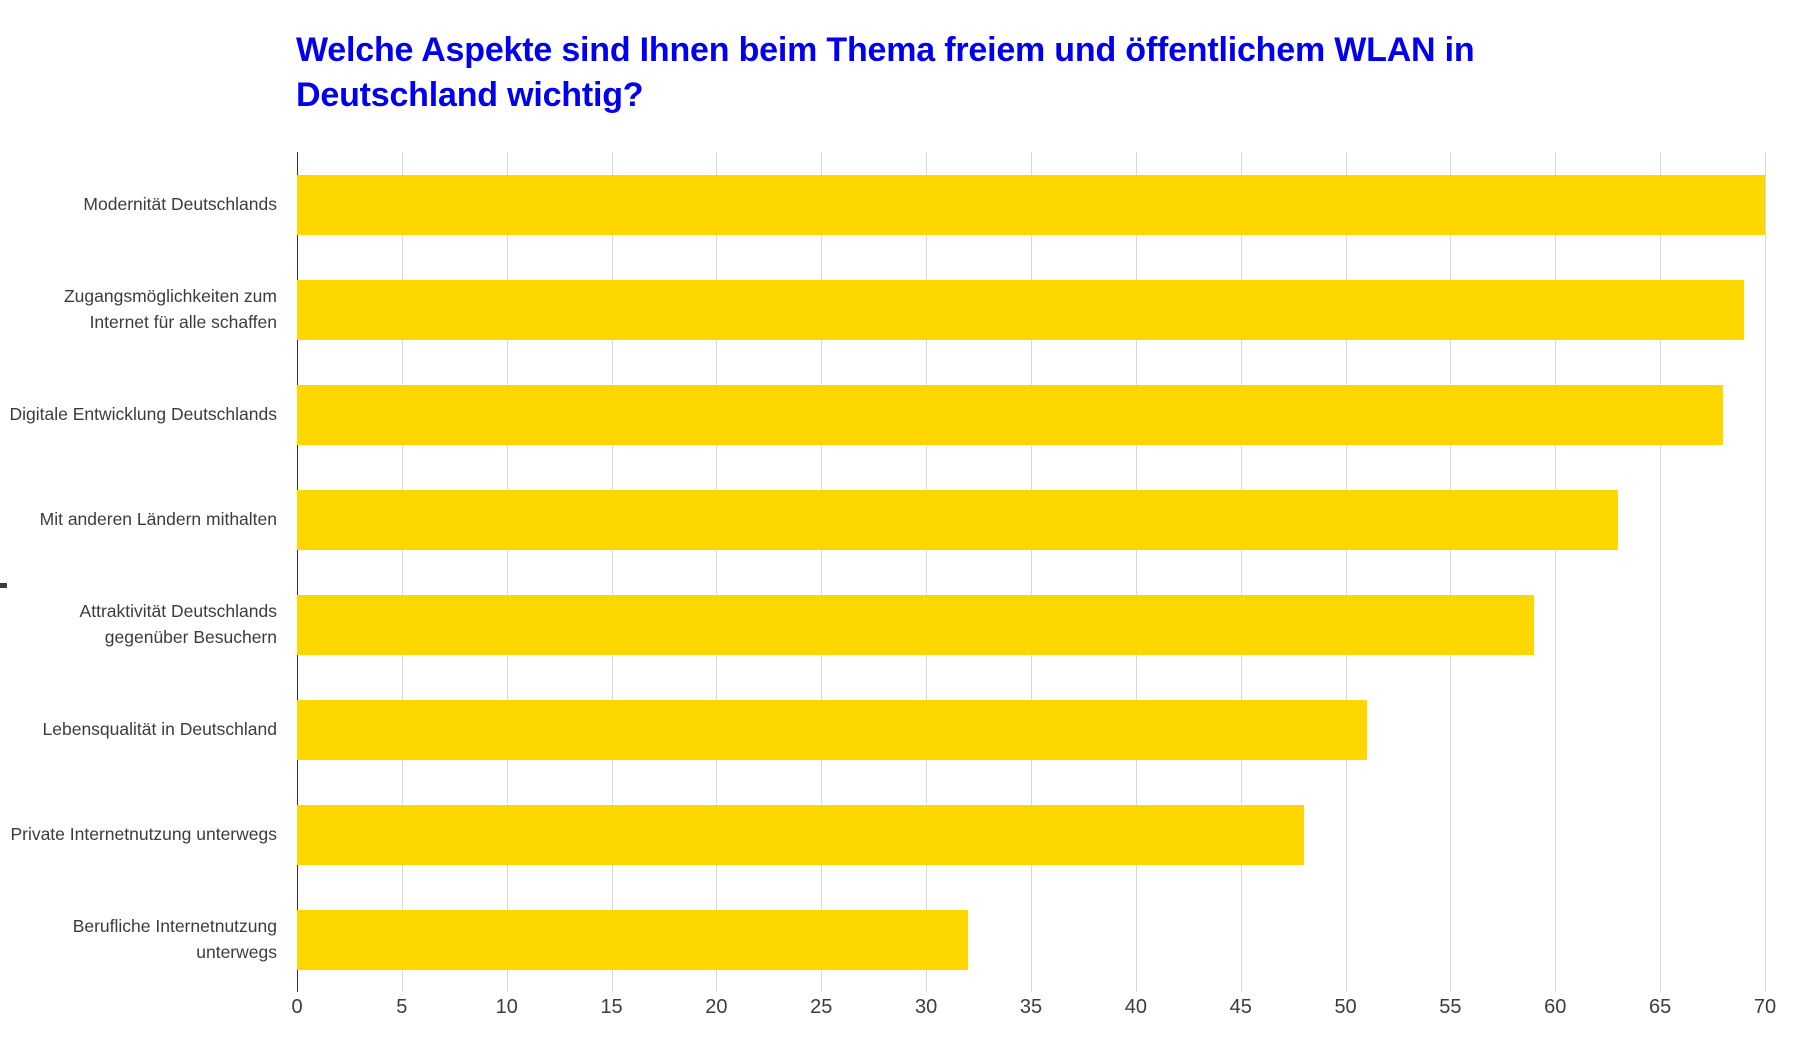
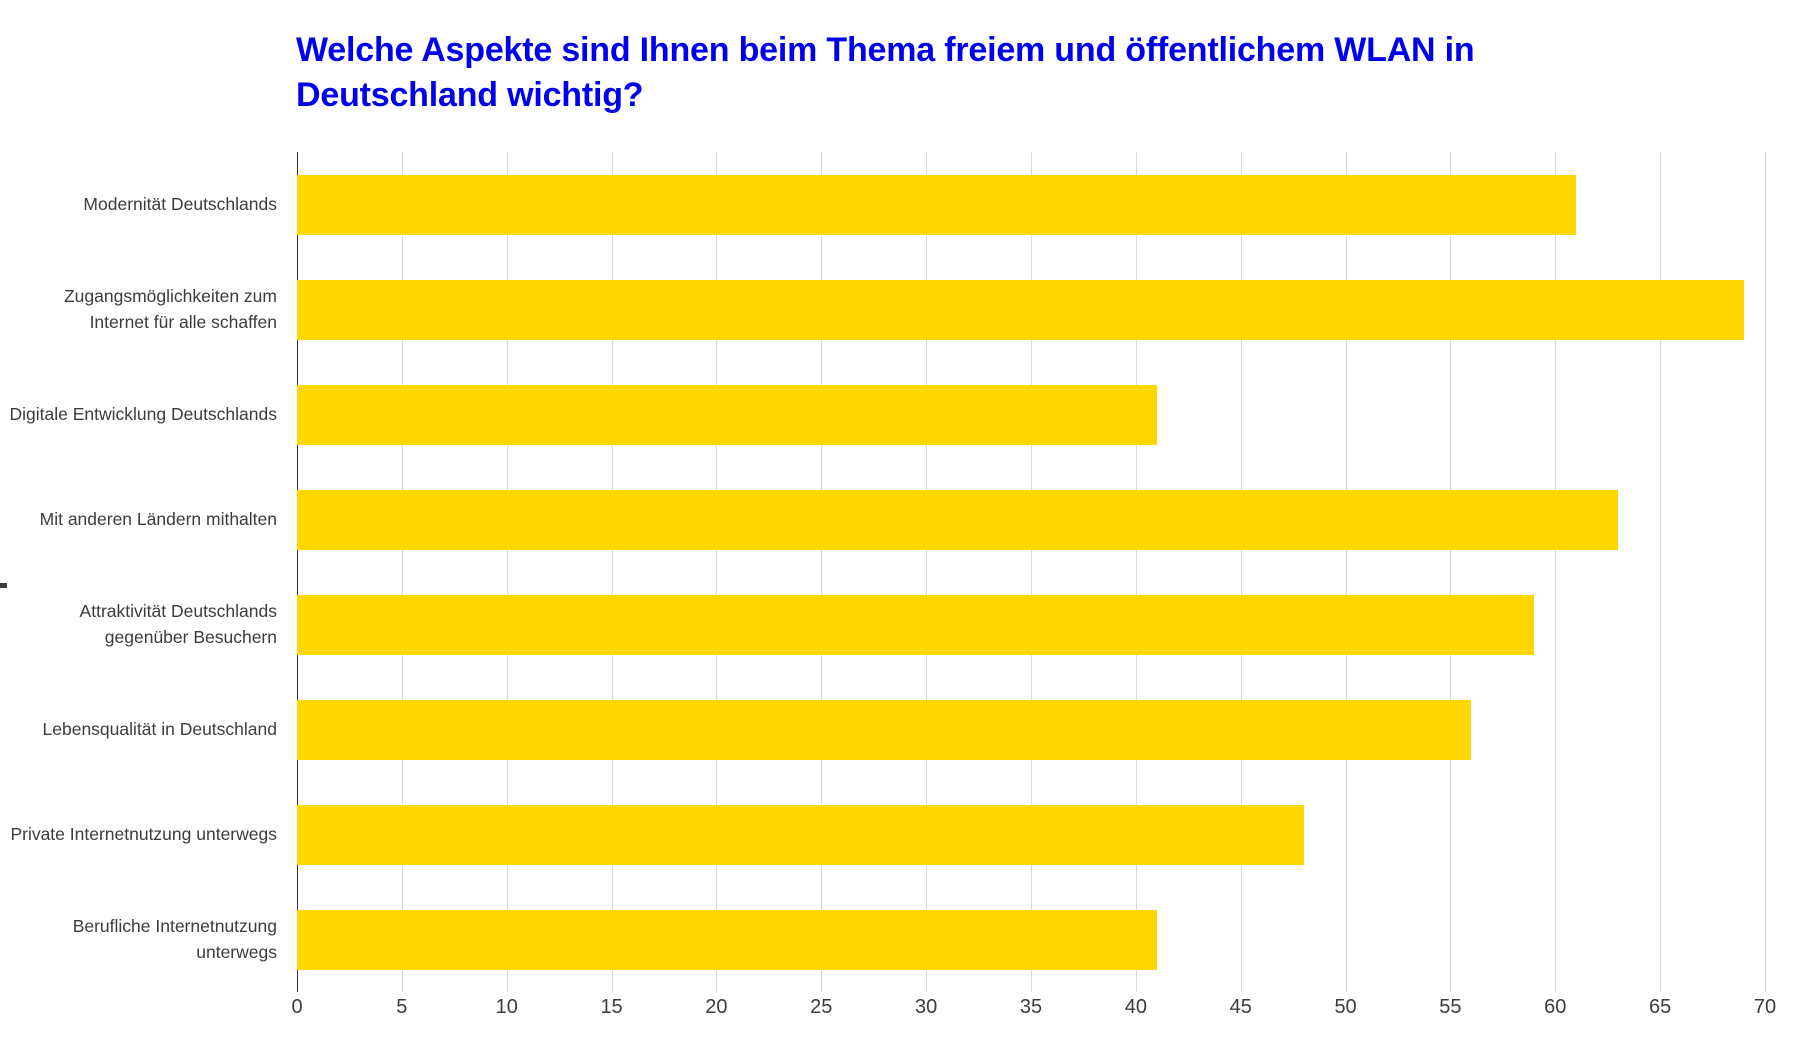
Modernität Deutschlands: 70 -> 61
Digitale Entwicklung Deutschlands: 68 -> 41
Lebensqualität in Deutschland: 51 -> 56
Berufliche Internetnutzung unterwegs: 32 -> 41
